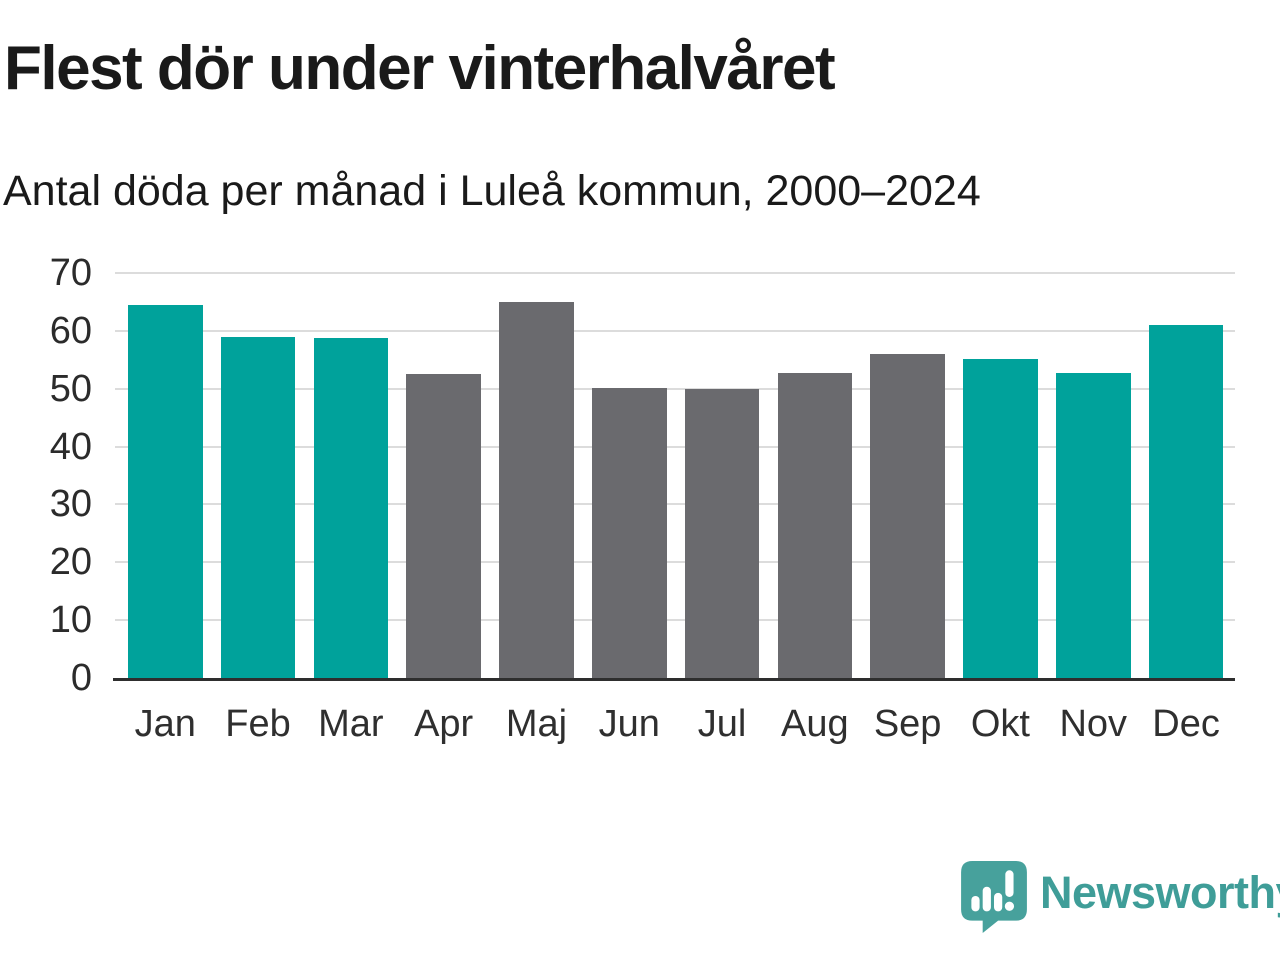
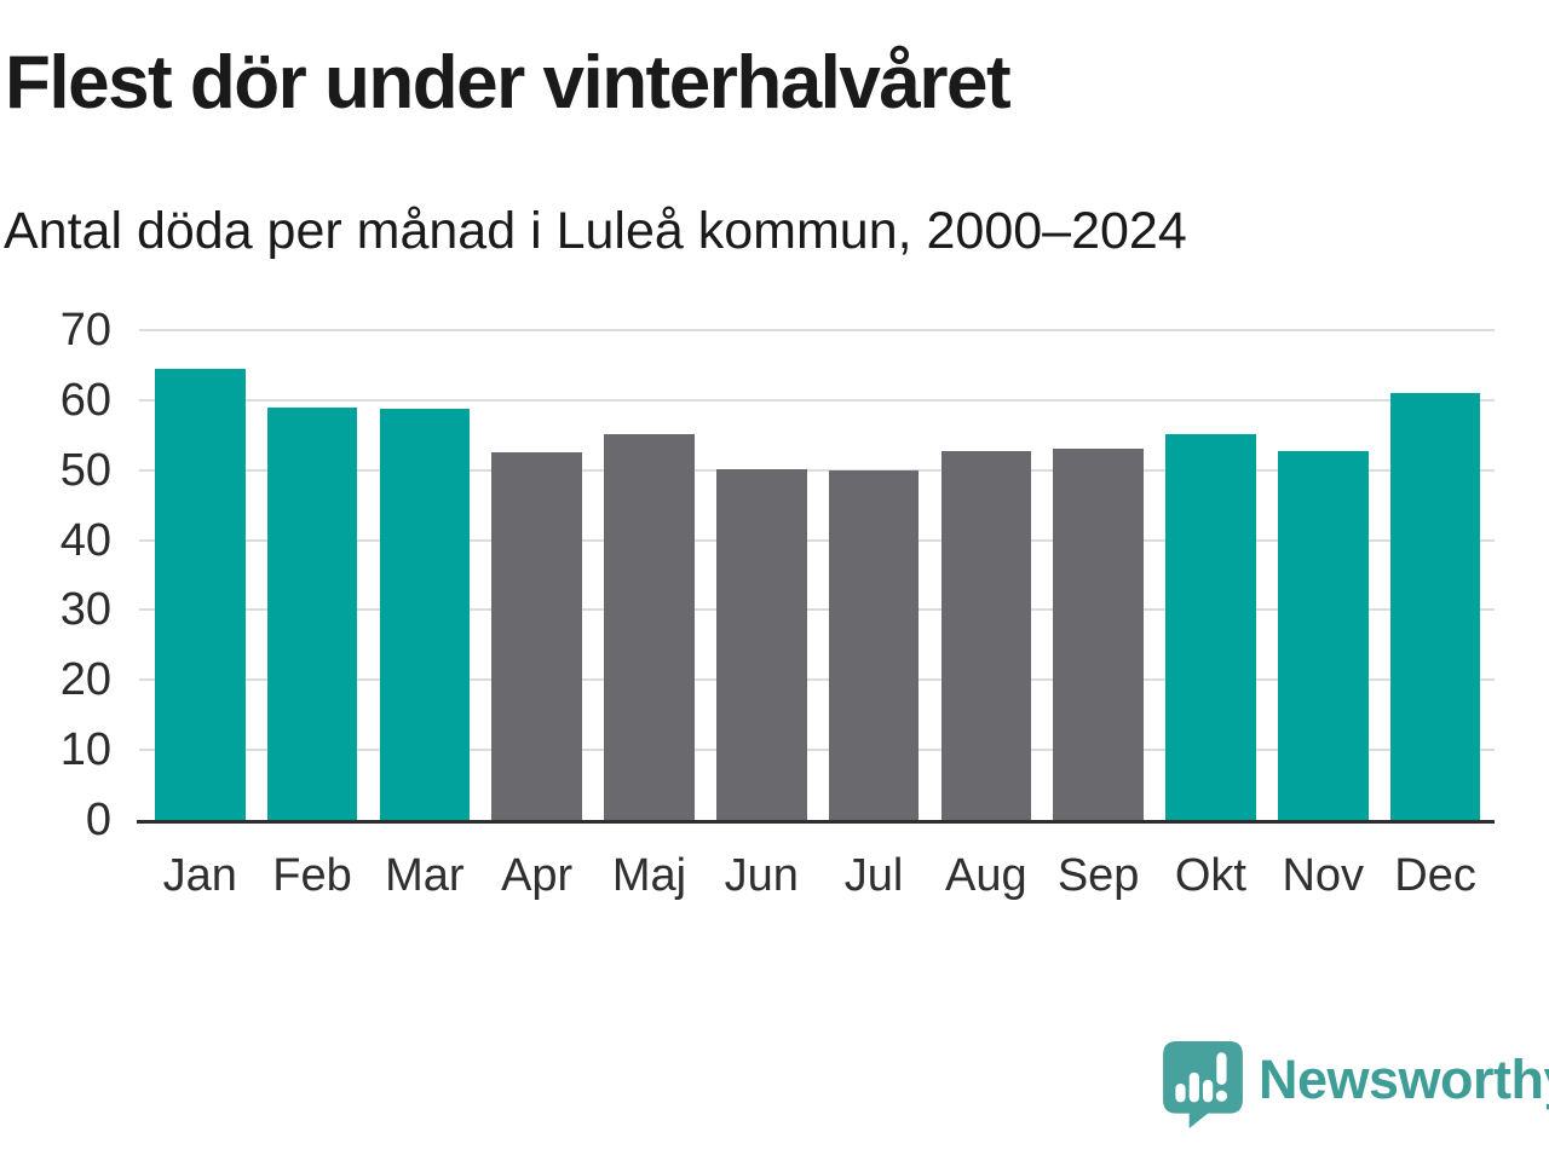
Maj: 65 -> 55
Sep: 56 -> 53
